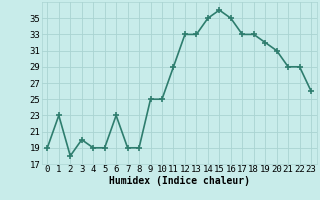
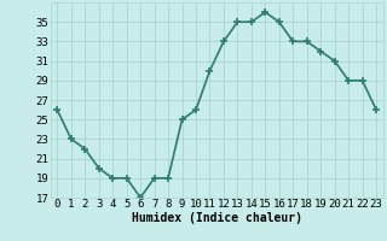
0: 19 -> 26
2: 18 -> 22
6: 23 -> 17
10: 25 -> 26
11: 29 -> 30
13: 33 -> 35
